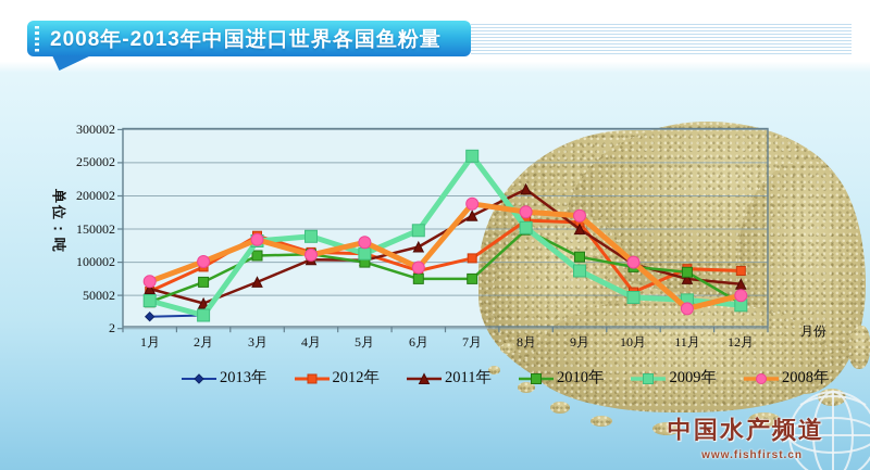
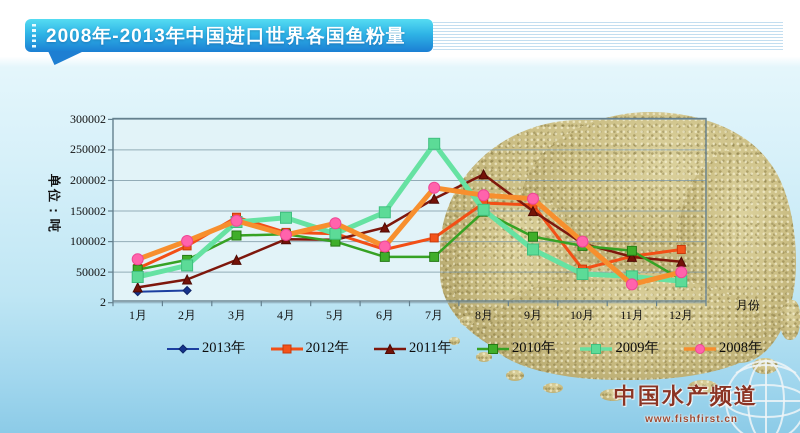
2011年/1月: 60000 -> 20000
2010年/1月: 40000 -> 50000
2009年/2月: 20000 -> 60000
2012年/11月: 90000 -> 80000
